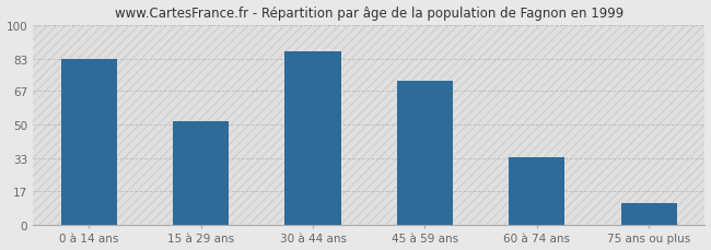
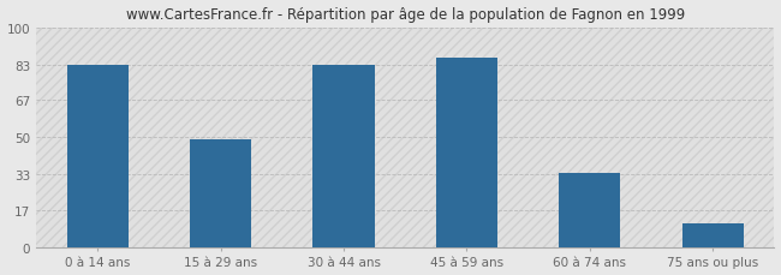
15 à 29 ans: 52 -> 49
30 à 44 ans: 87 -> 83
45 à 59 ans: 72 -> 86
